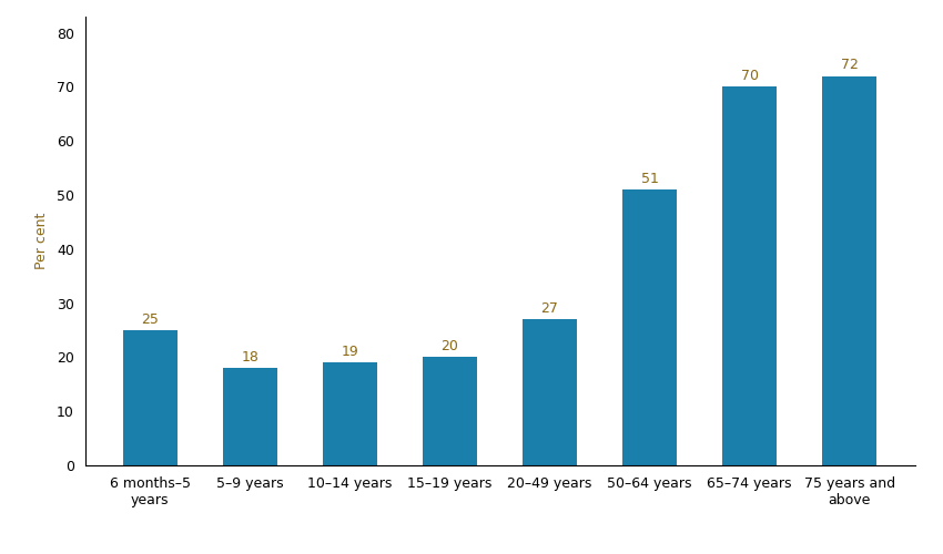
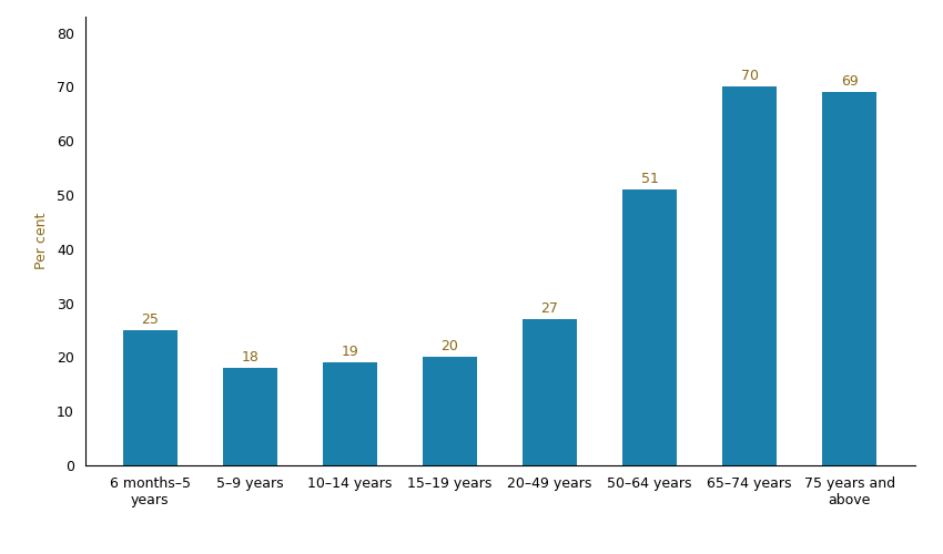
75 years and above: 72 -> 69
